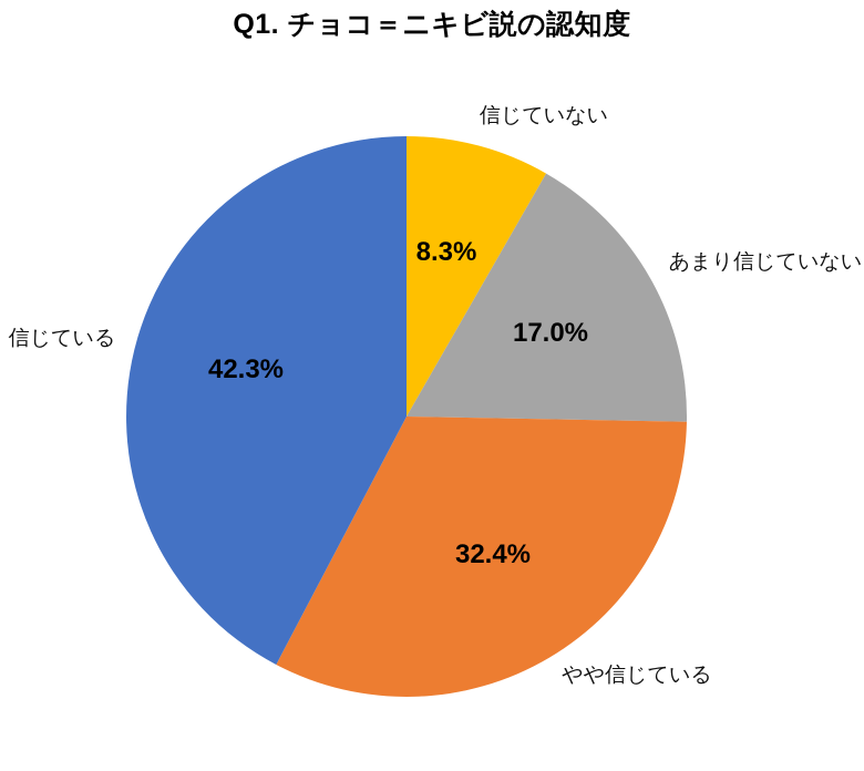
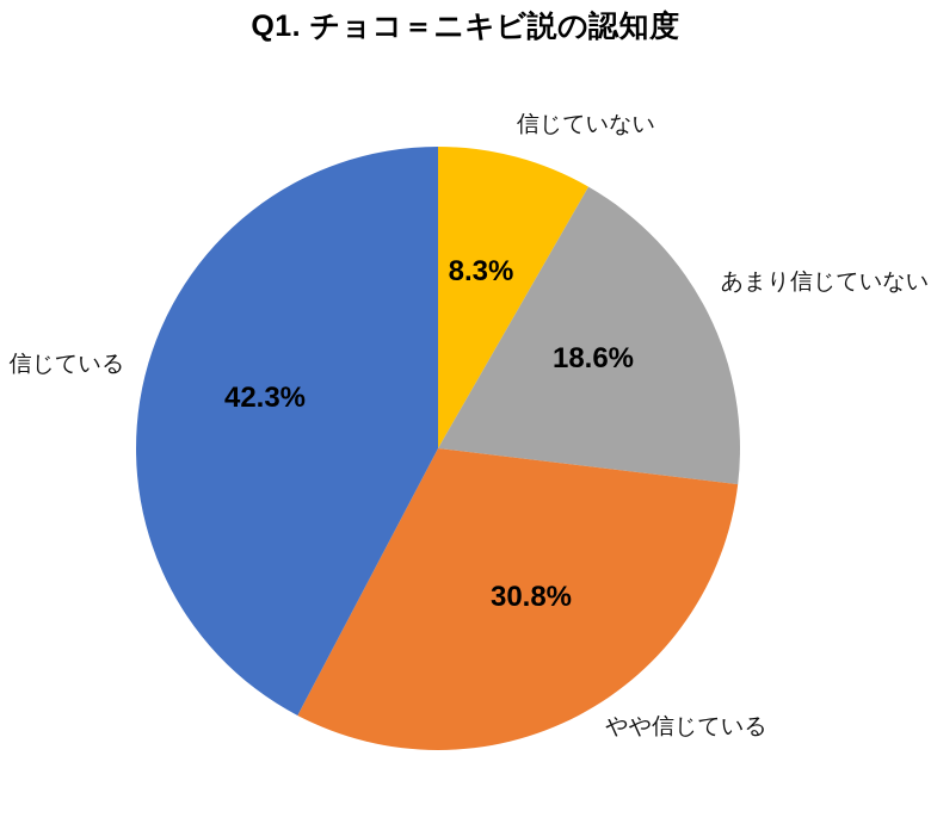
あまり信じていない: 17.0% -> 18.6%
やや信じている: 32.4% -> 30.8%
